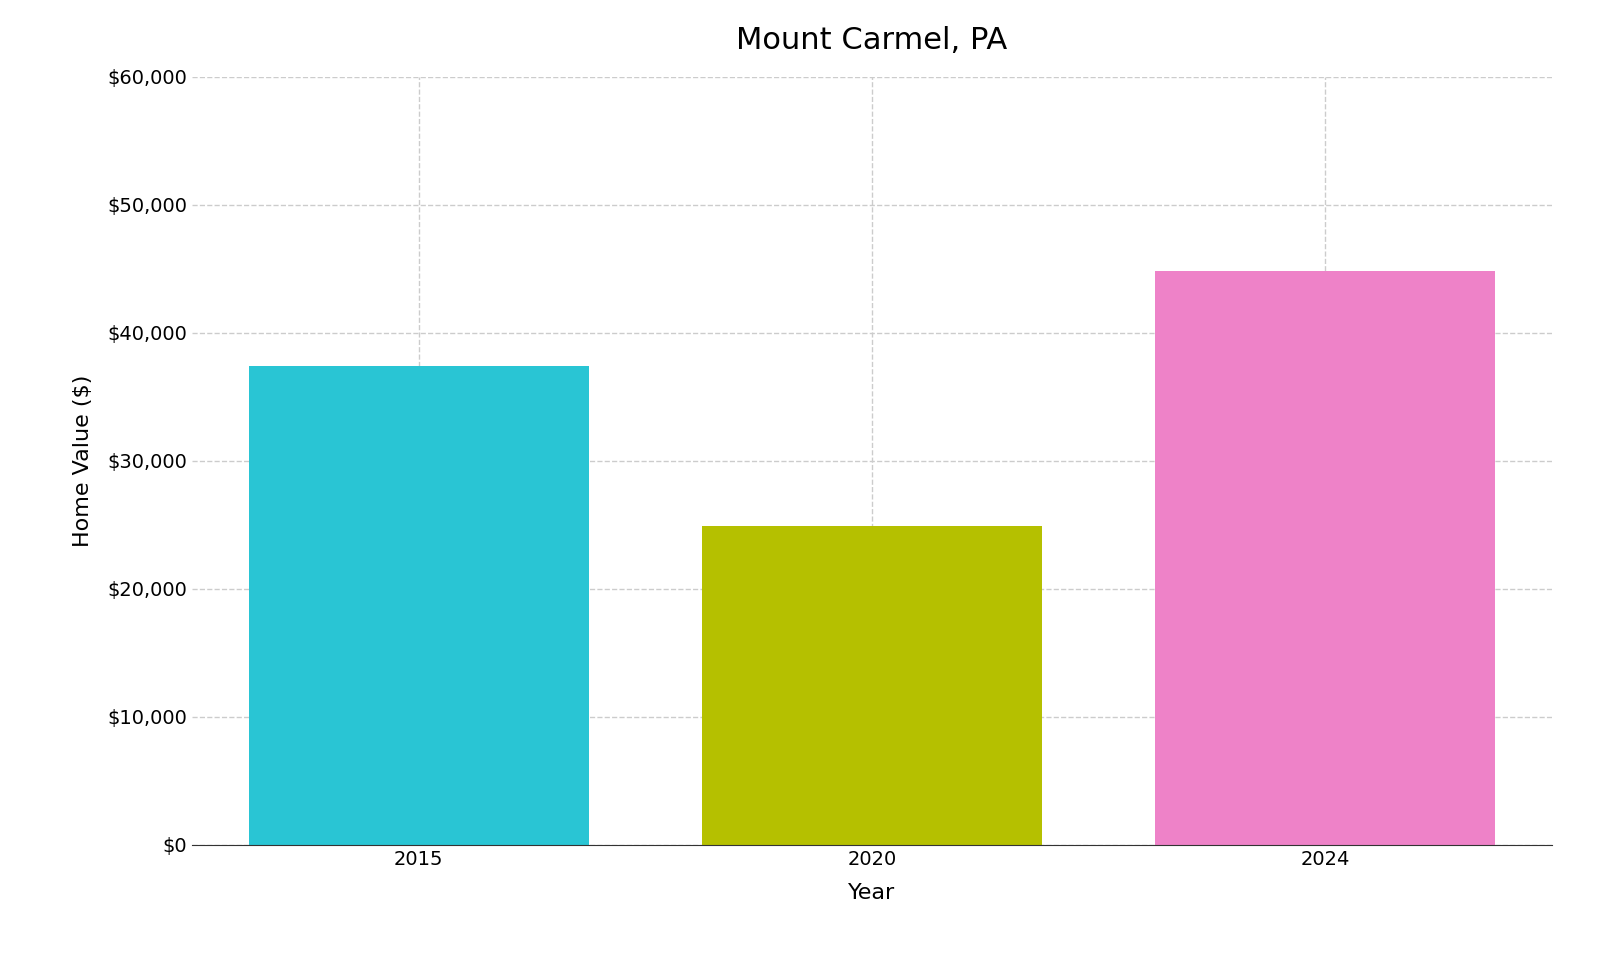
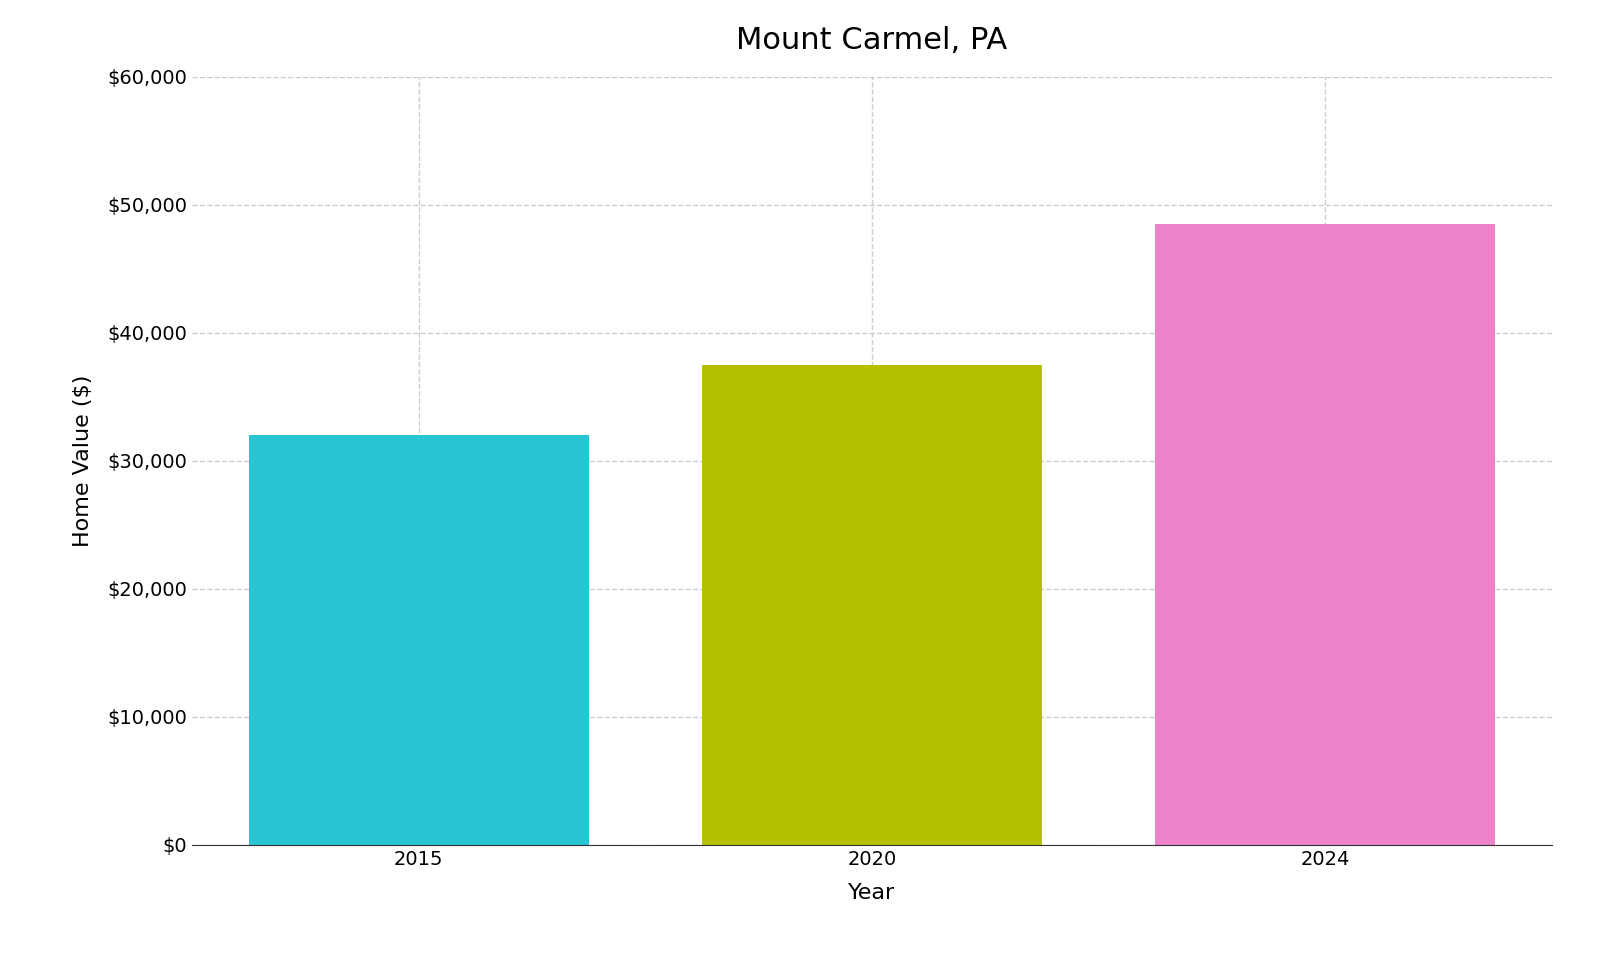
2015: $37,400 -> $32,000
2020: $24,900 -> $37,500
2024: $44,800 -> $48,500
